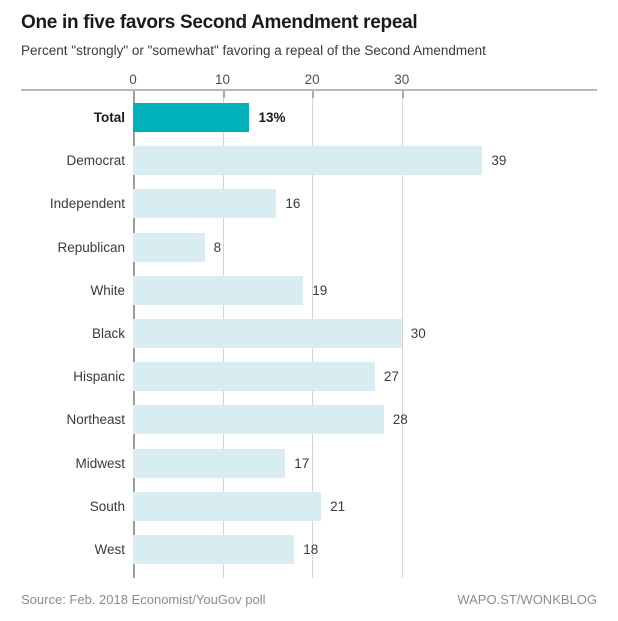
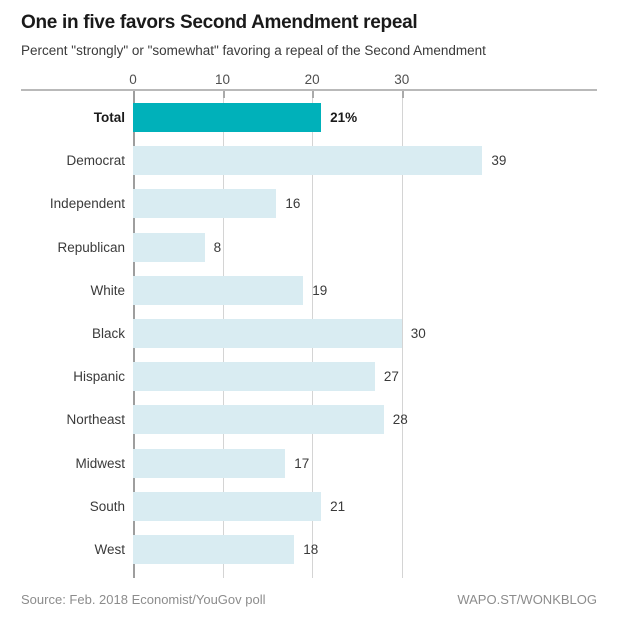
Total: 13% -> 21%
